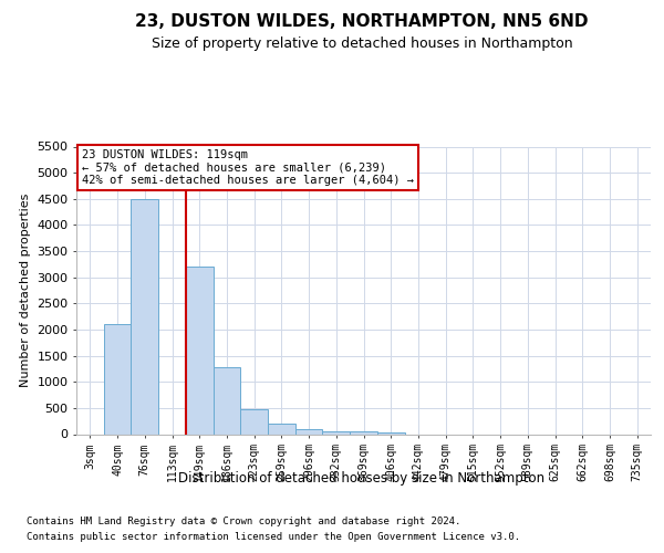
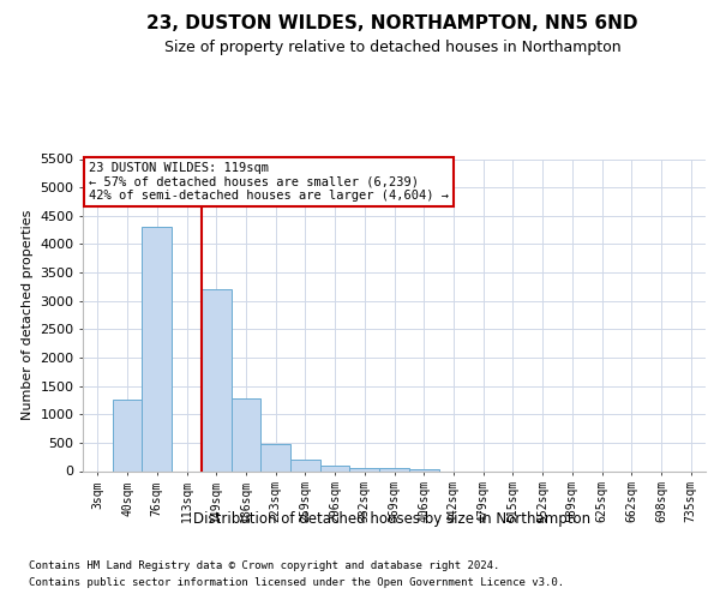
40sqm: 2100 -> 1250
76sqm: 4500 -> 4300
